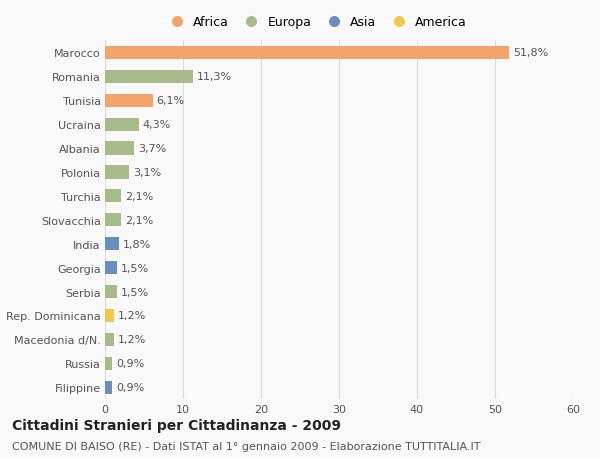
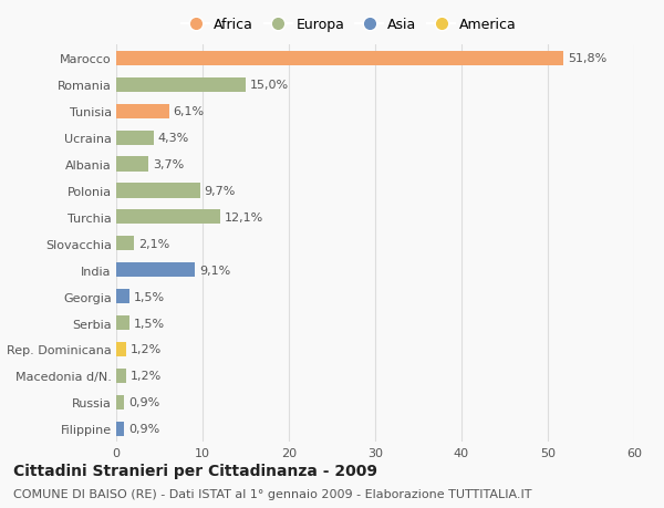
Romania: 11,3% -> 15,0%
Polonia: 3,1% -> 9,7%
Turchia: 2,1% -> 12,1%
India: 1,8% -> 9,1%
